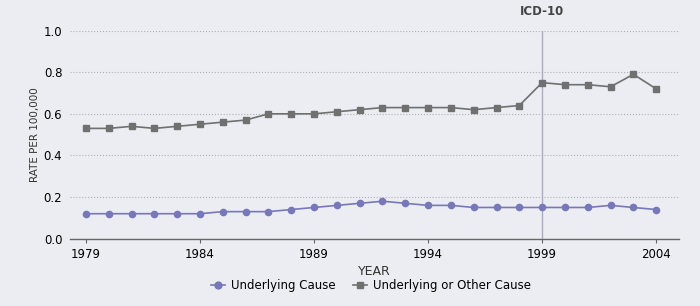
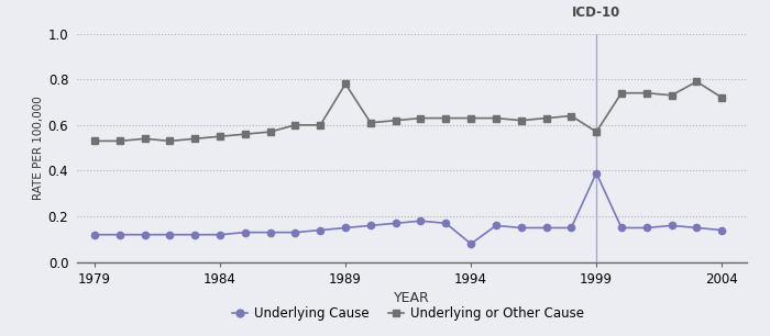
Underlying or Other Cause/1989: 0.60 -> 0.78
Underlying Cause/1994: 0.16 -> 0.08
Underlying Cause/1999: 0.15 -> 0.39
Underlying or Other Cause/1999: 0.75 -> 0.57
